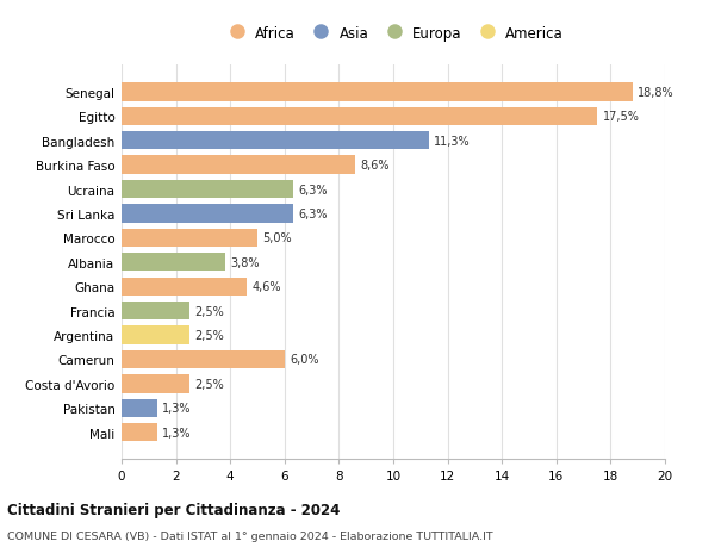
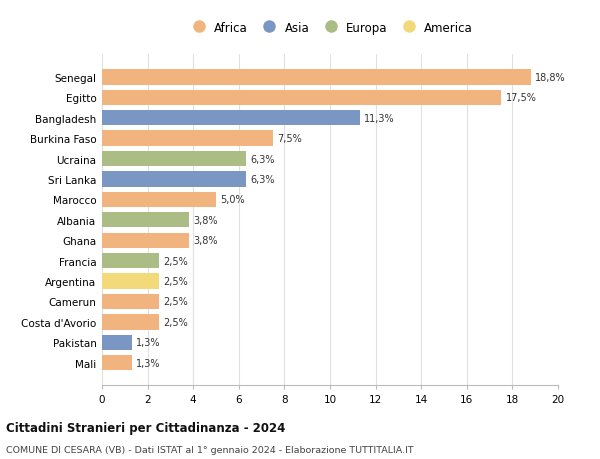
Burkina Faso: 8,6% -> 7,5%
Ghana: 4,6% -> 3,8%
Camerun: 6,0% -> 2,5%
